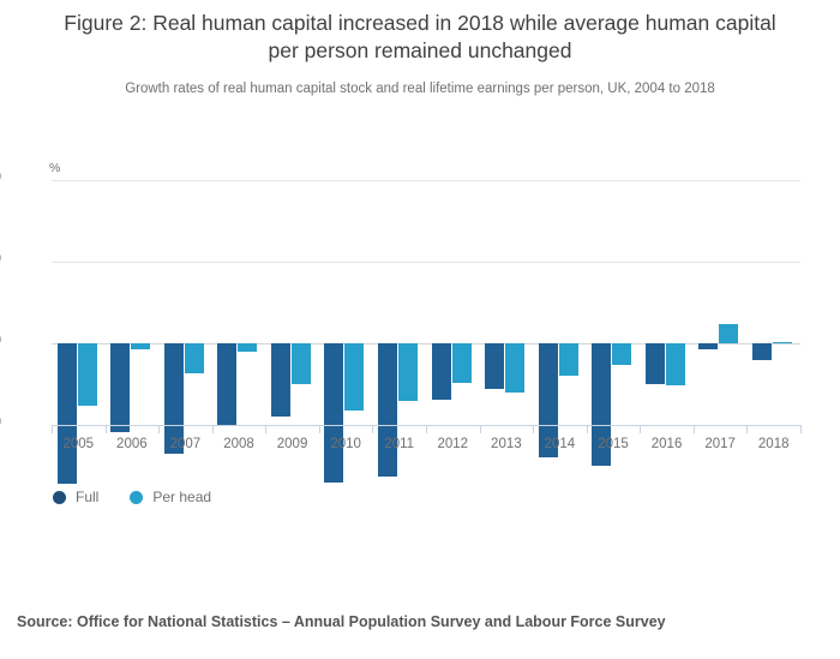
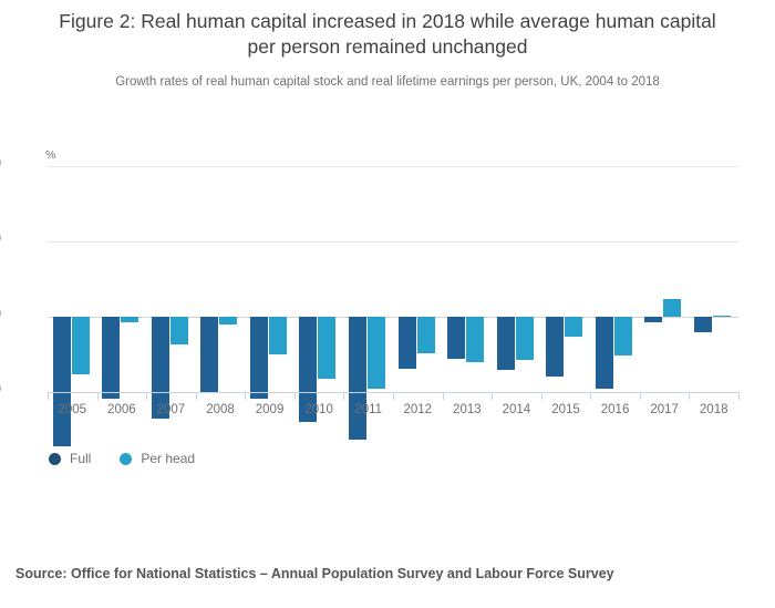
Full/2009: 0.9 -> 1.1
Full/2010: 1.7 -> 1.4
Per head/2011: 0.7 -> 1.0
Full/2014: 1.4 -> 0.7
Per head/2014: 0.4 -> 0.6
Full/2015: 1.5 -> 0.8
Full/2016: 0.5 -> 0.9
